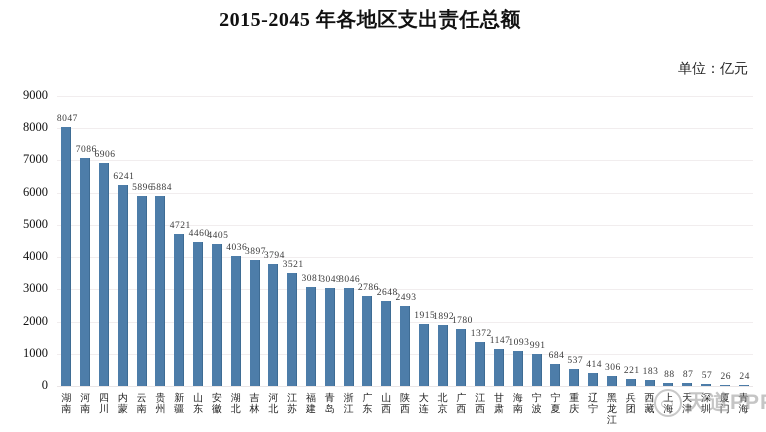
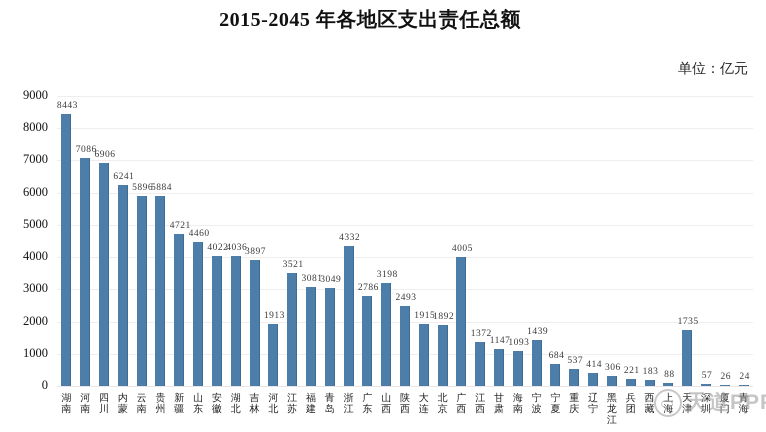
湖南: 8047 -> 8443
安徽: 4405 -> 4022
河北: 3794 -> 1913
浙江: 3046 -> 4332
山西: 2648 -> 3198
广西: 1780 -> 4005
宁波: 991 -> 1439
天津: 87 -> 1735
